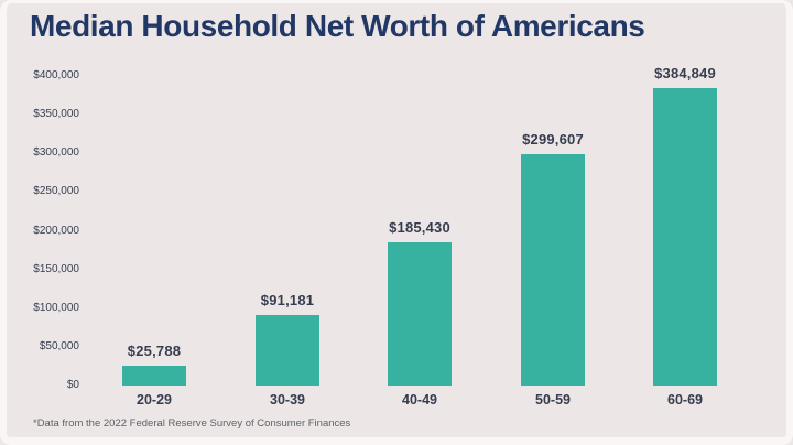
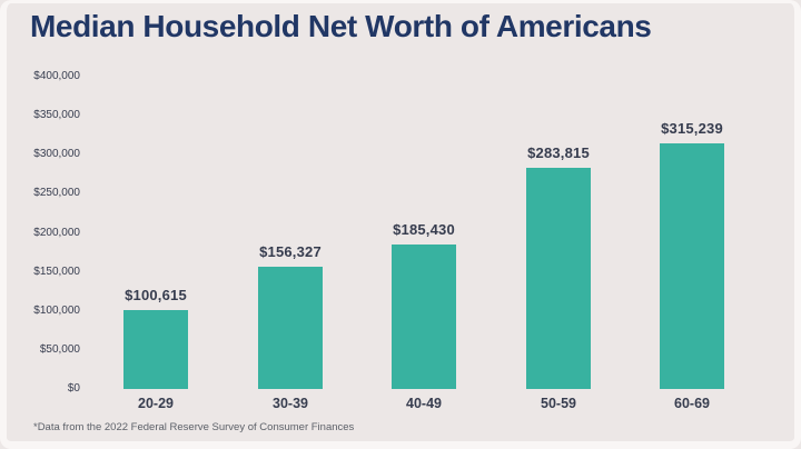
20-29: $25,788 -> $100,615
30-39: $91,181 -> $156,327
50-59: $299,607 -> $283,815
60-69: $384,849 -> $315,239
